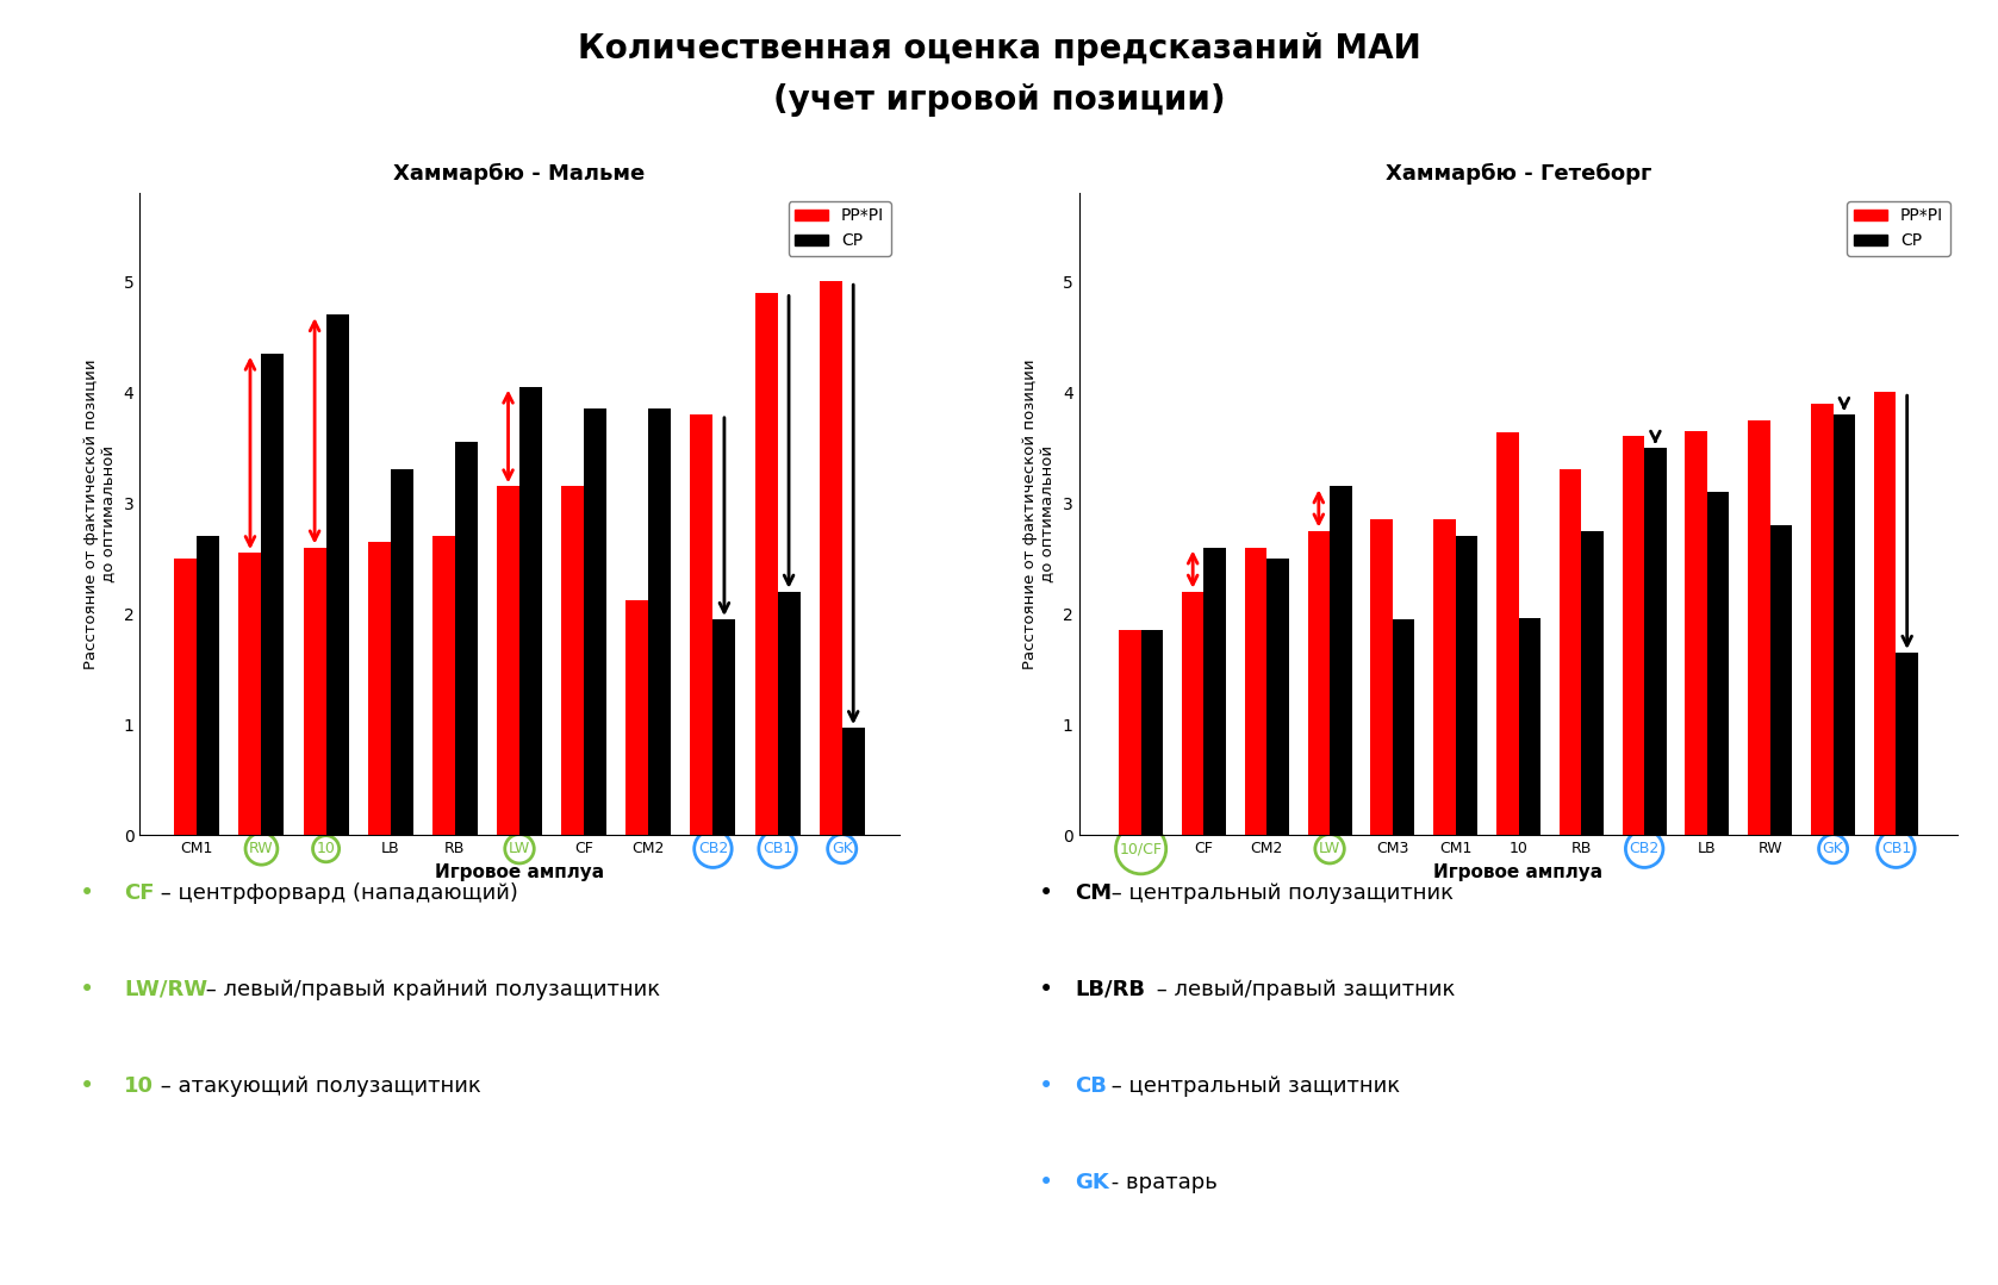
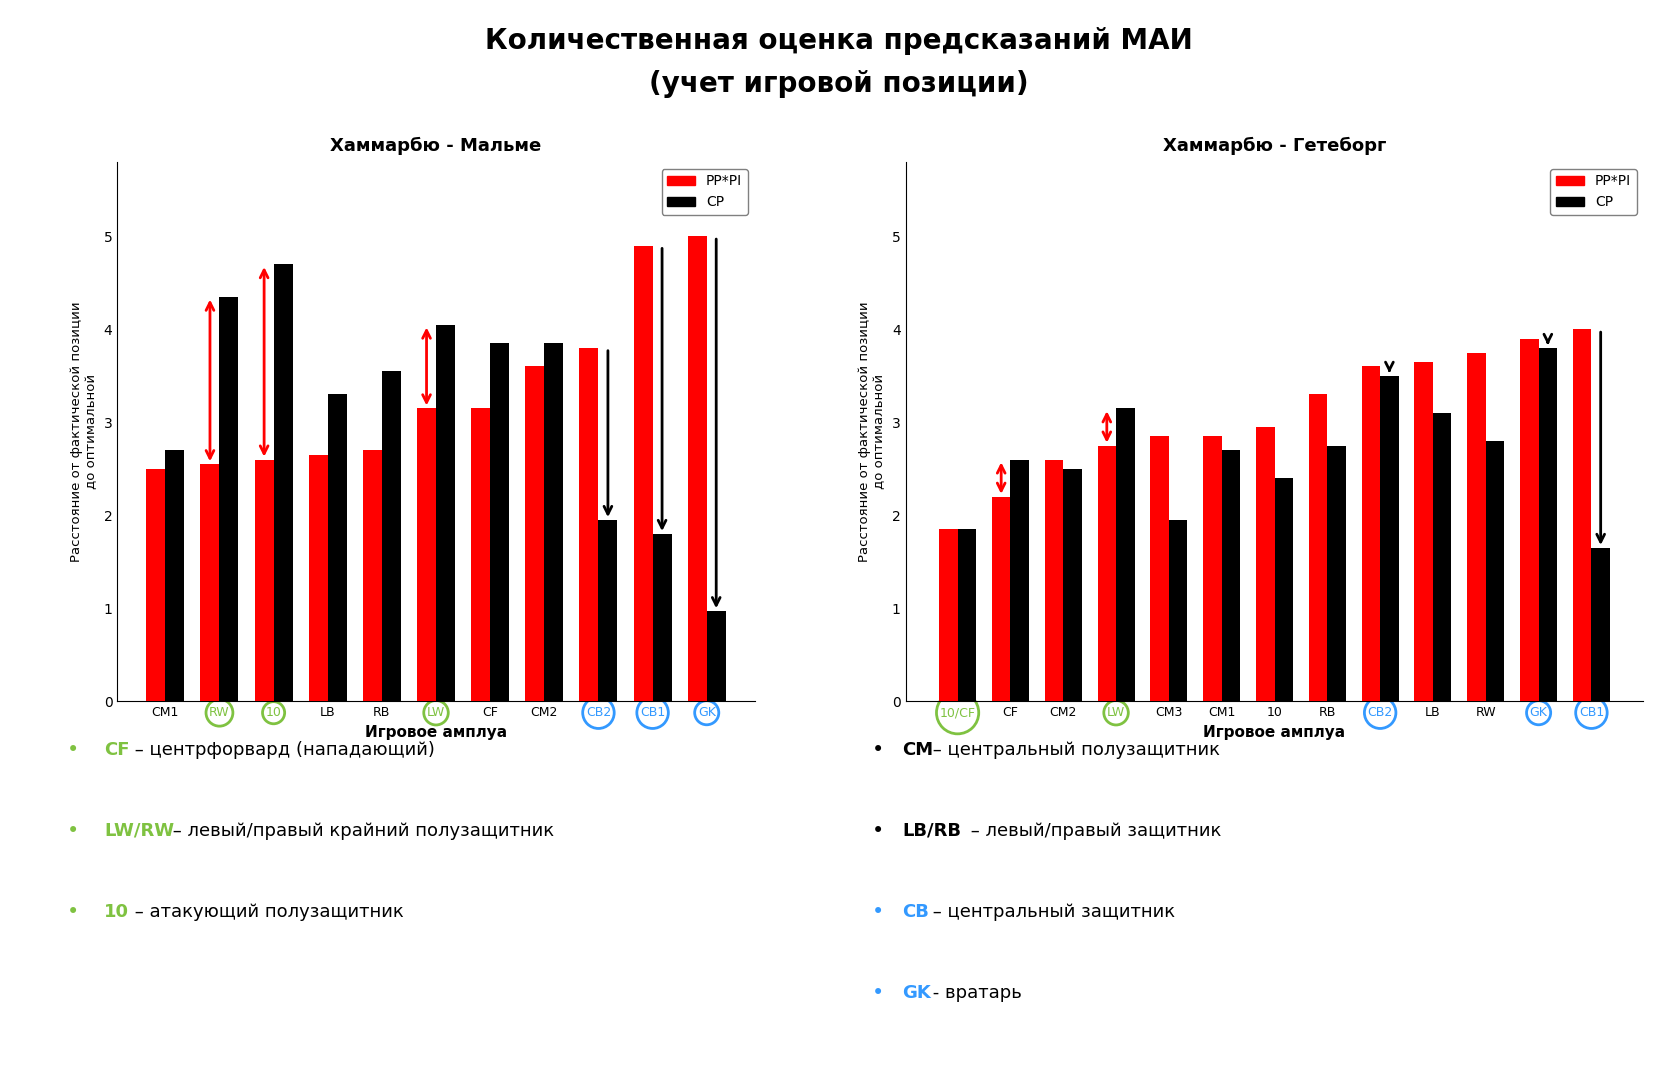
Хаммарбю - Мальме/PP*PI/CM2: 2.12 -> 3.60
Хаммарбю - Мальме/CP/CB1: 2.20 -> 1.80
Хаммарбю - Гетеборг/PP*PI/10: 3.64 -> 2.95
Хаммарбю - Гетеборг/CP/10: 1.96 -> 2.40
